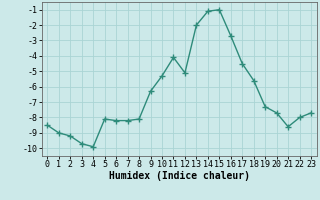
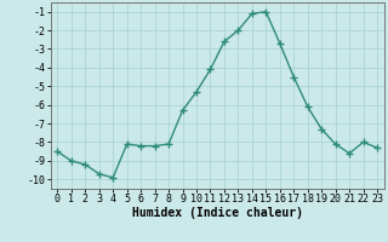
12: -5.1 -> -2.6
18: -5.6 -> -6.1
20: -7.7 -> -8.1
23: -7.7 -> -8.3
